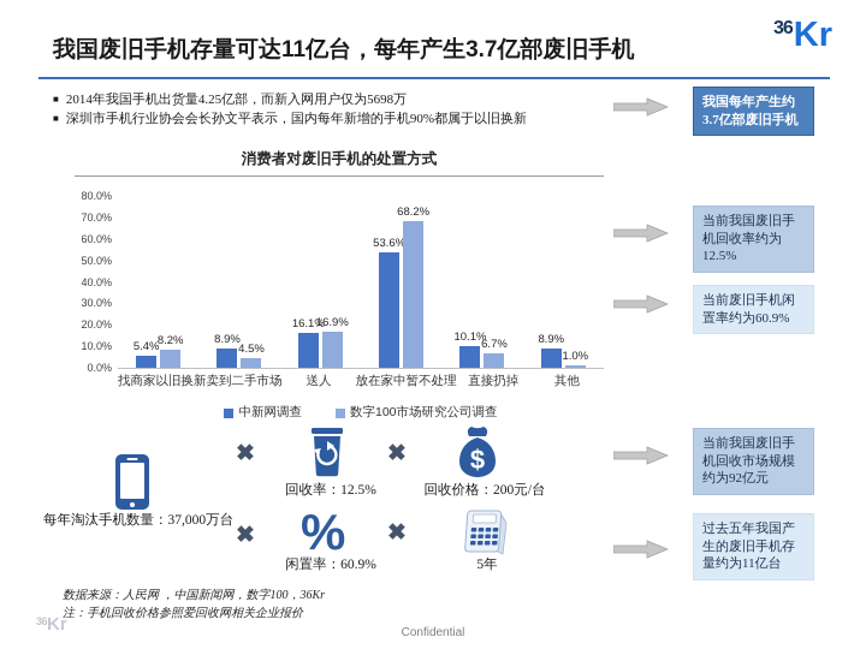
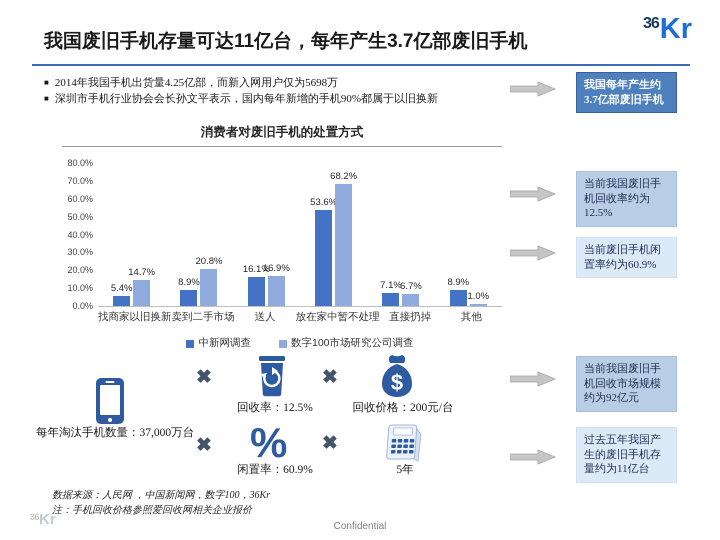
数字100市场研究公司调查/找商家以旧换新: 8.2% -> 14.7%
数字100市场研究公司调查/卖到二手市场: 4.5% -> 20.8%
中新网调查/直接扔掉: 10.1% -> 7.1%
